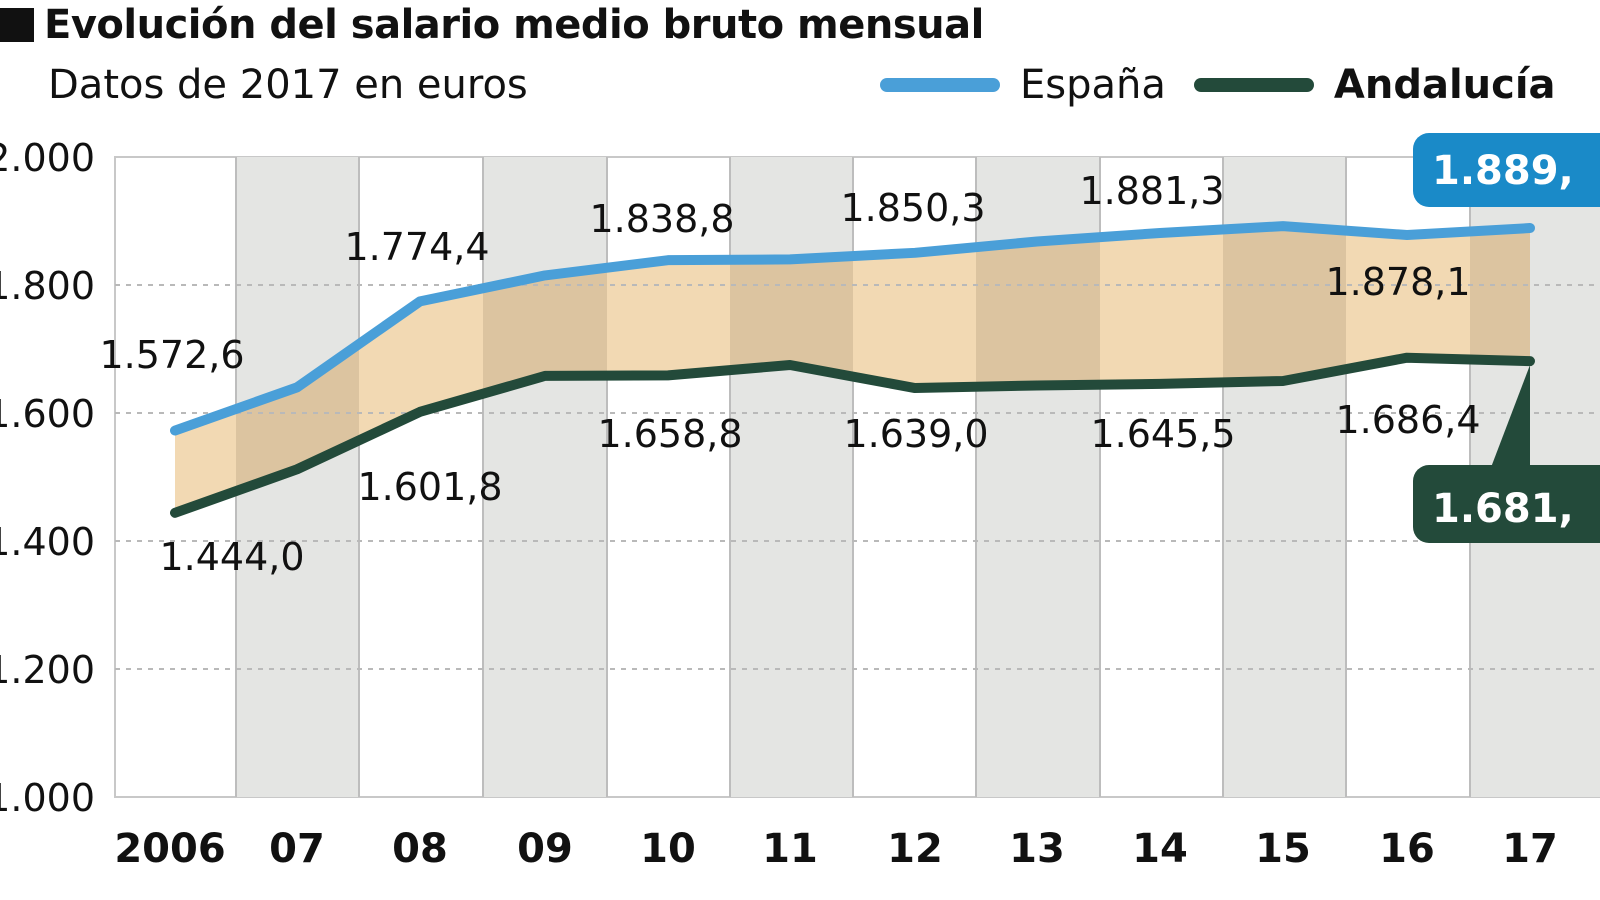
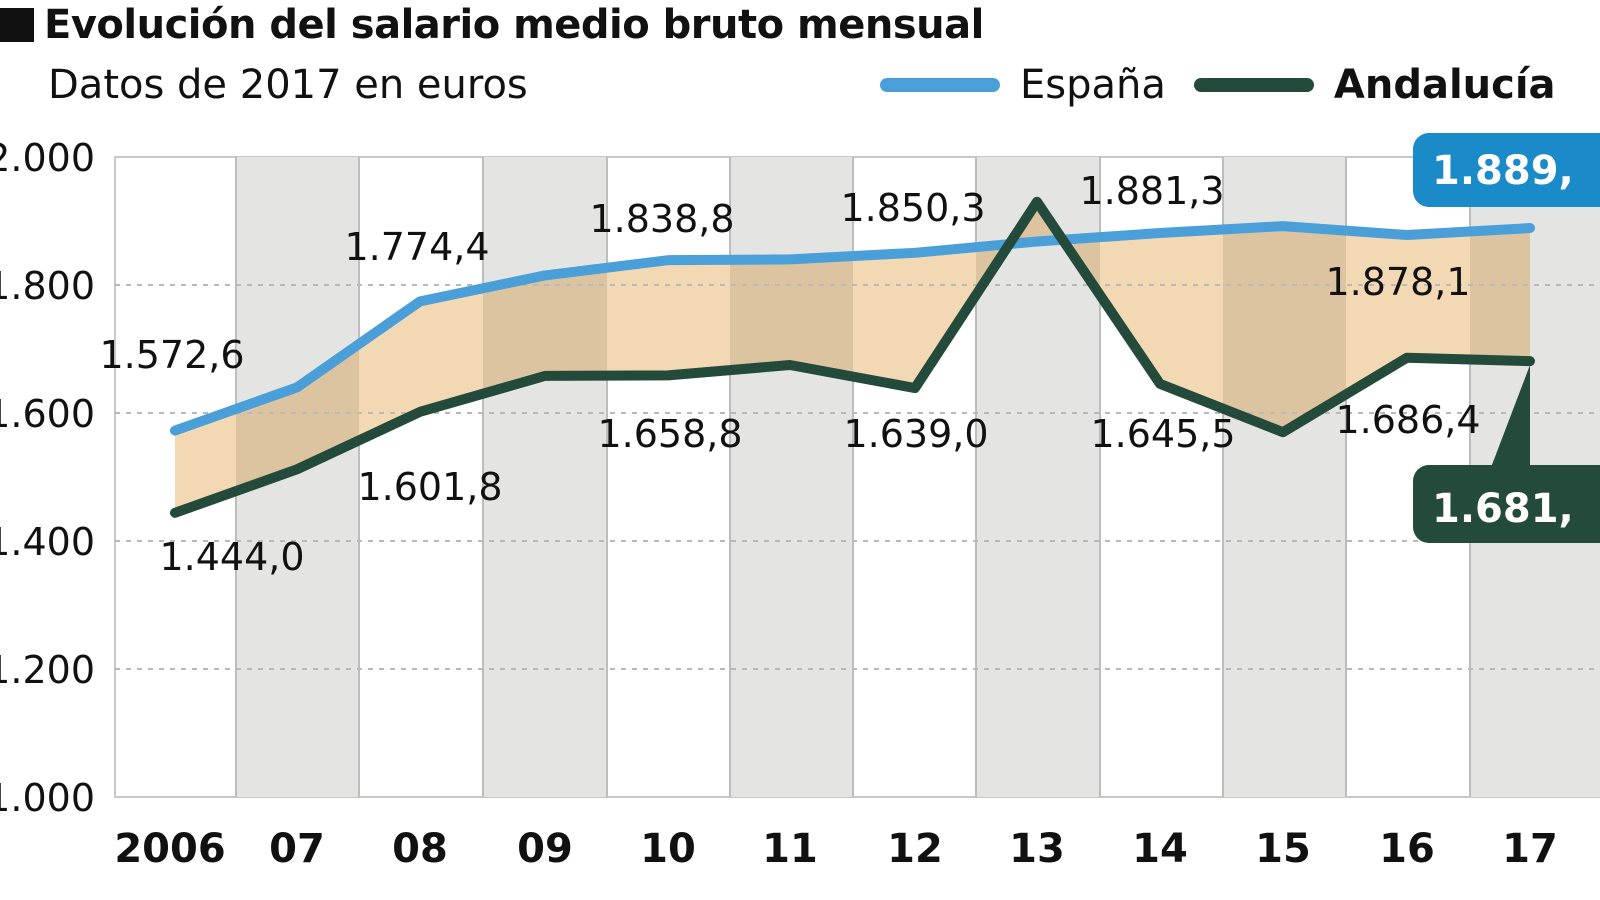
Andalucía/13: 1640 -> 1930
Andalucía/15: 1650 -> 1570
